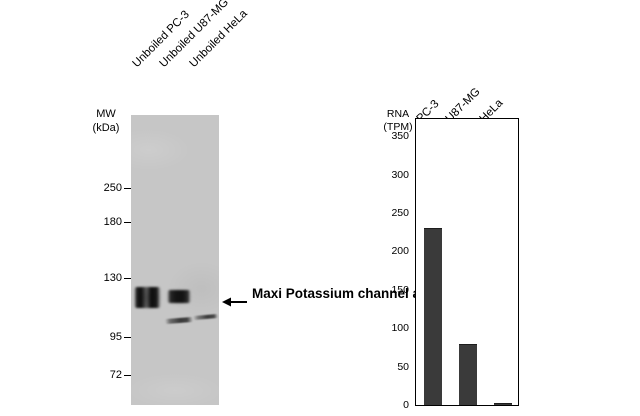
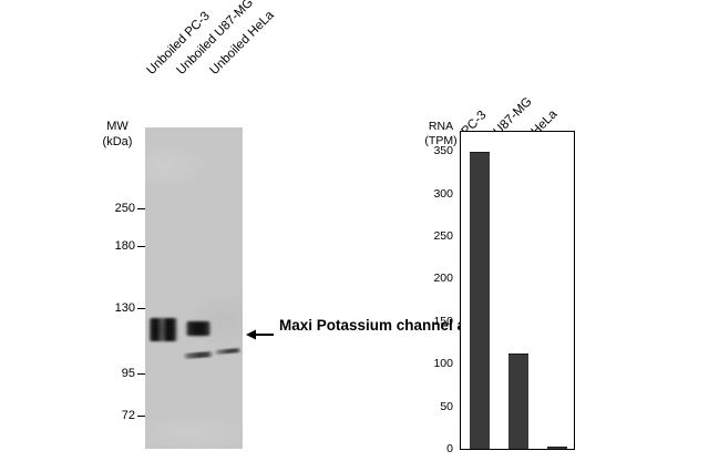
PC-3: 230 -> 350
U87-MG: 80 -> 110
